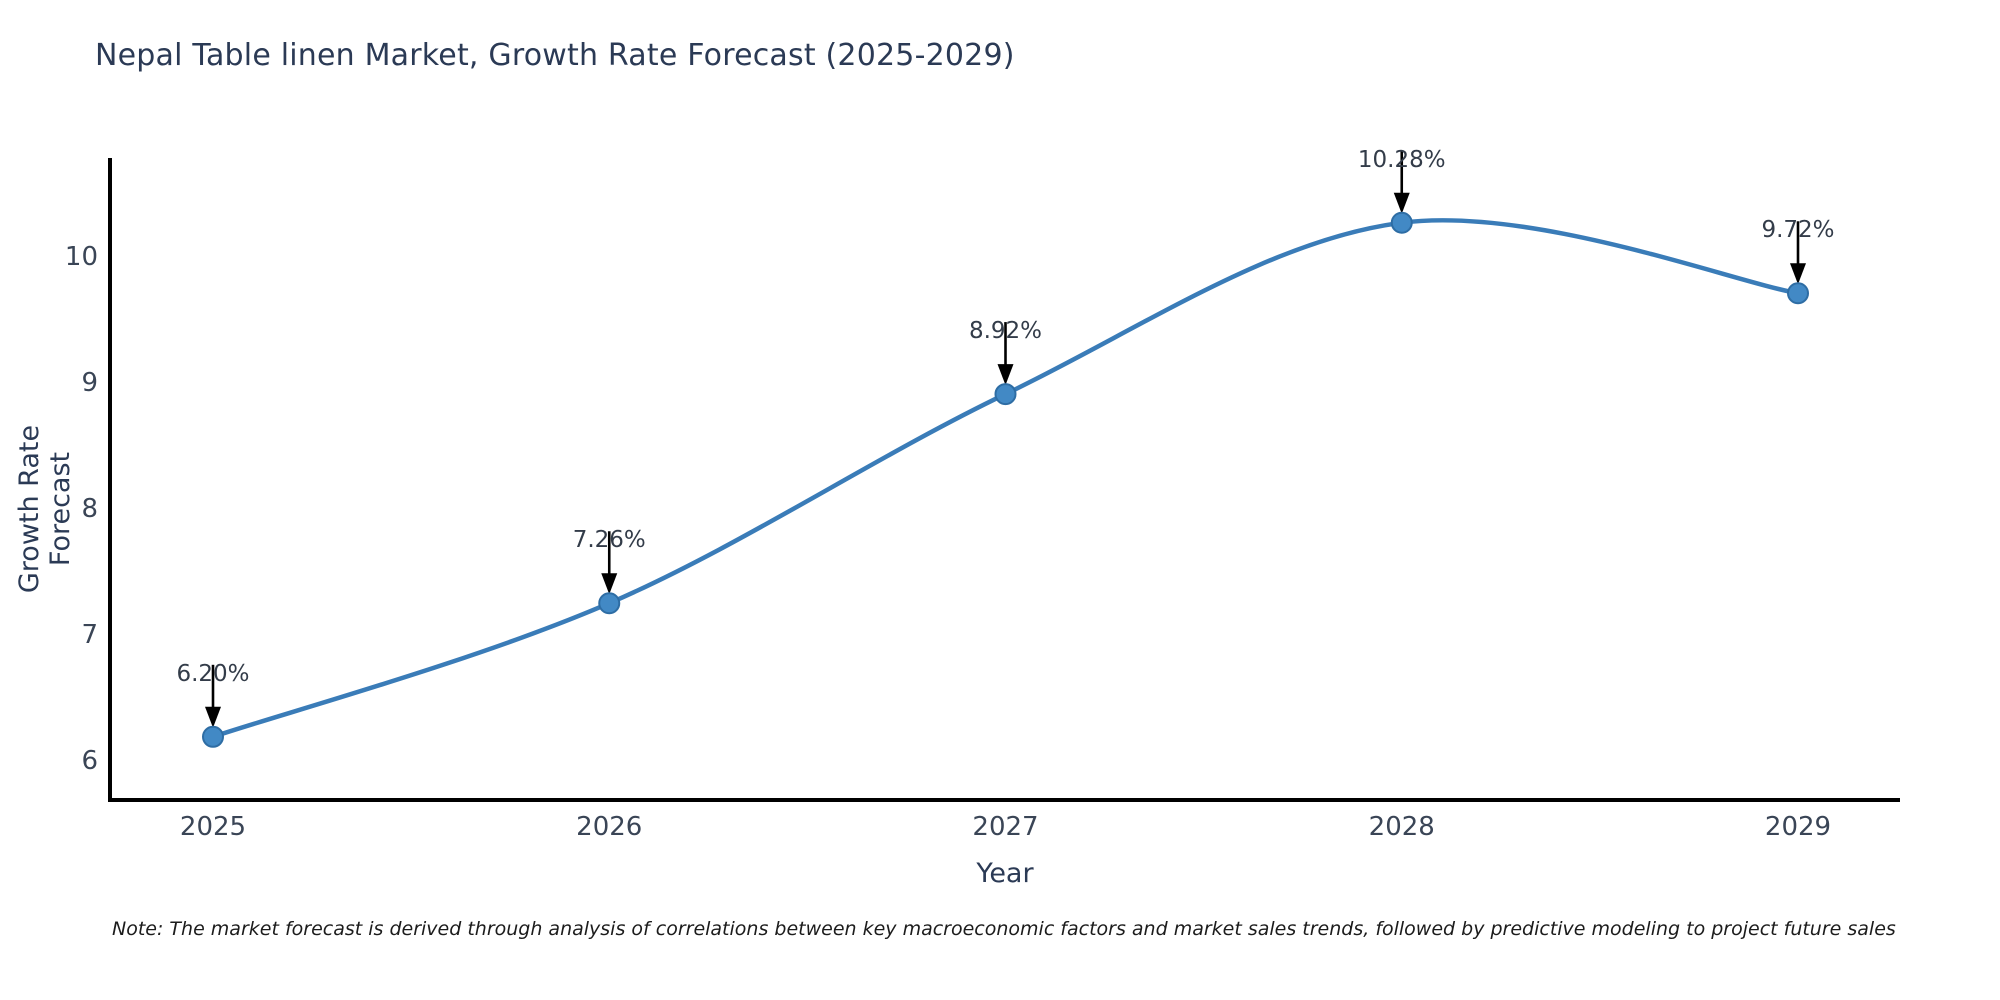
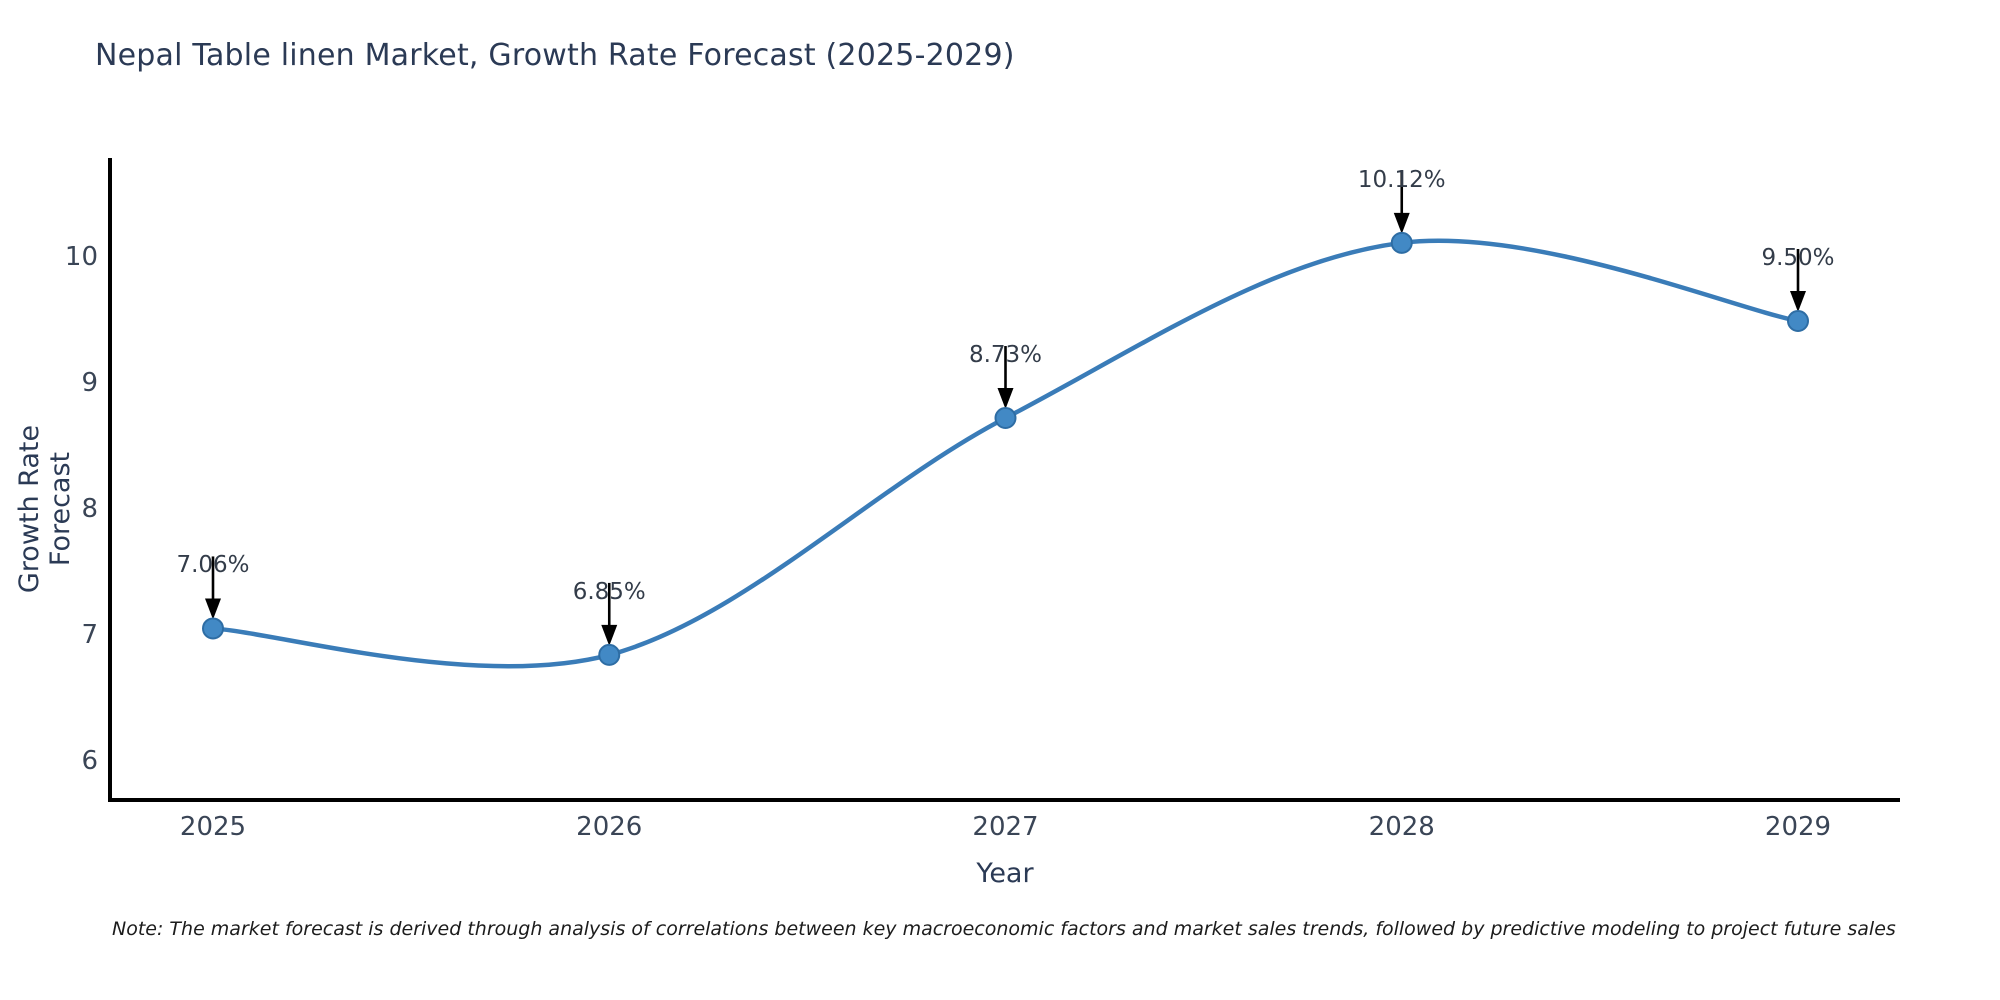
2025: 6.20% -> 7.06%
2026: 7.26% -> 6.85%
2027: 8.92% -> 8.73%
2028: 10.28% -> 10.12%
2029: 9.72% -> 9.50%
